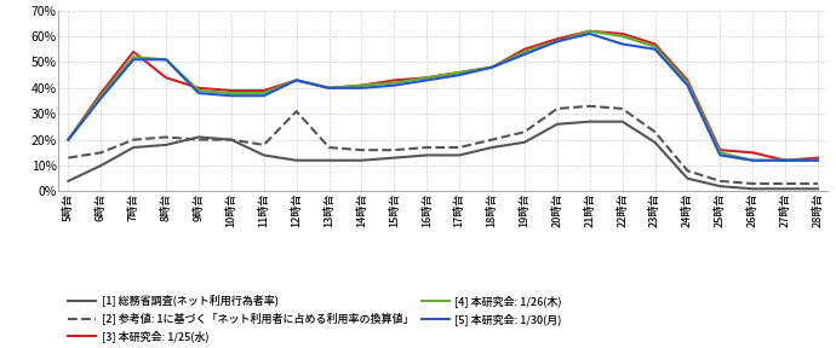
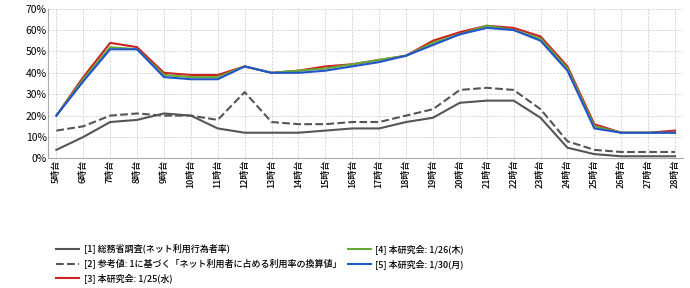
[3] 本研究会: 1/25(水)/8時台: 44% -> 52%
[5] 本研究会: 1/30(月)/22時台: 57% -> 60%
[3] 本研究会: 1/25(水)/26時台: 15% -> 12%
